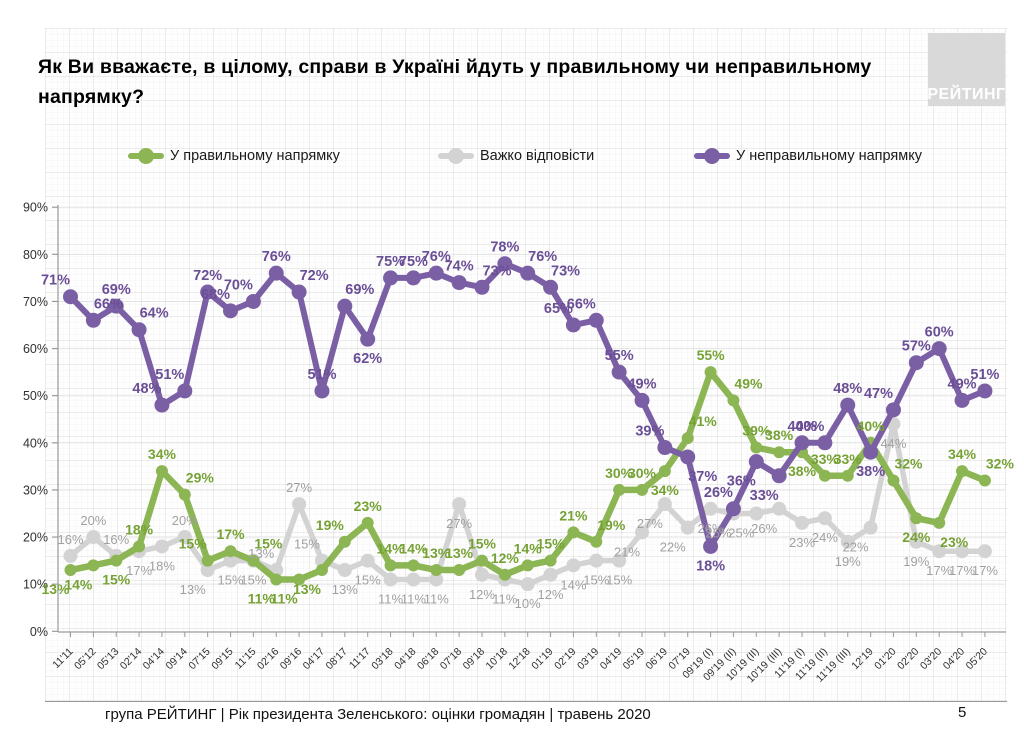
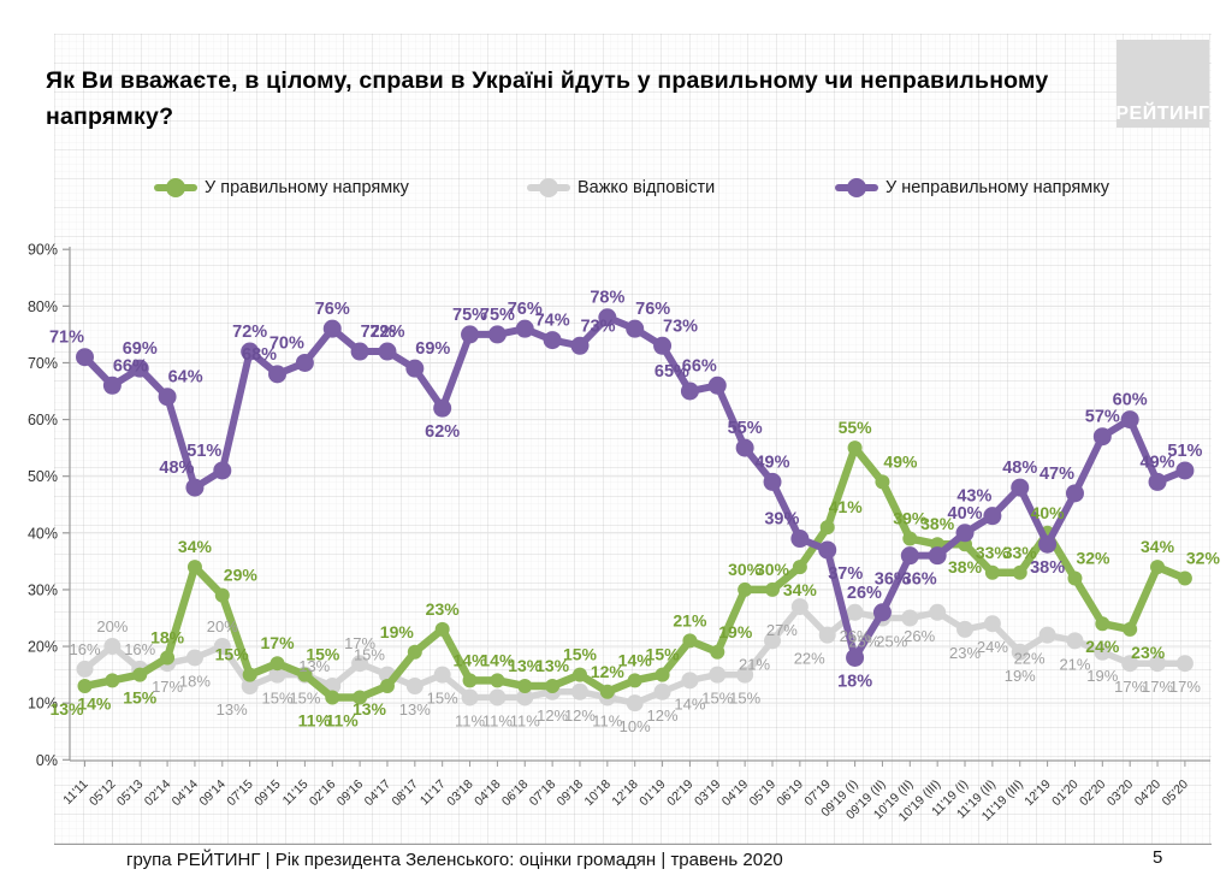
Важко відповісти/09'16: 27% -> 17%
У неправильному напрямку/04'17: 51% -> 72%
Важко відповісти/07'18: 27% -> 12%
У неправильному напрямку/10'19 (III): 33% -> 36%
У неправильному напрямку/11'19 (II): 40% -> 43%
Важко відповісти/01'20: 44% -> 21%
